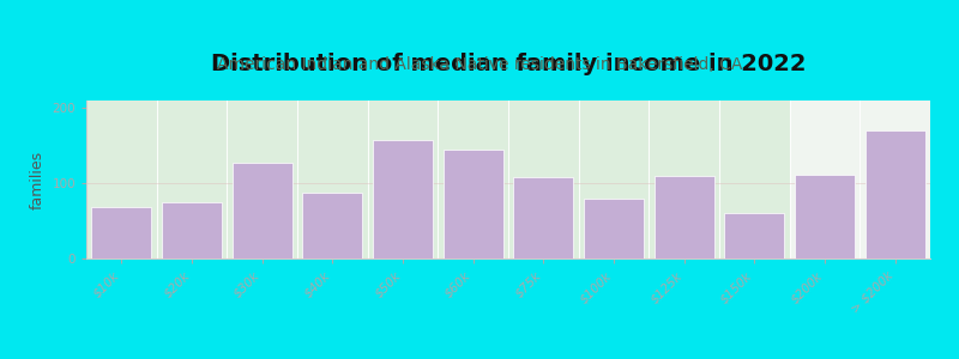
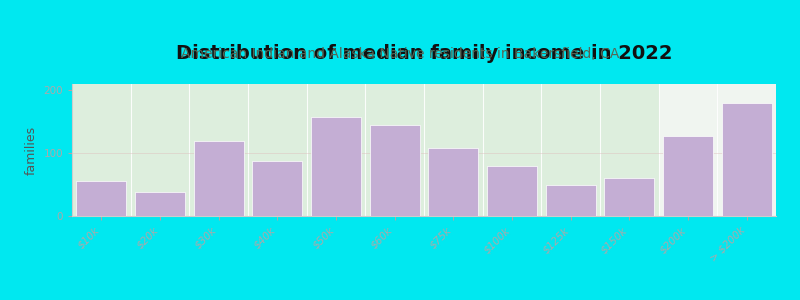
$10k: 68 -> 55
$20k: 74 -> 38
$30k: 128 -> 120
$125k: 110 -> 50
$200k: 112 -> 128
> $200k: 170 -> 180
